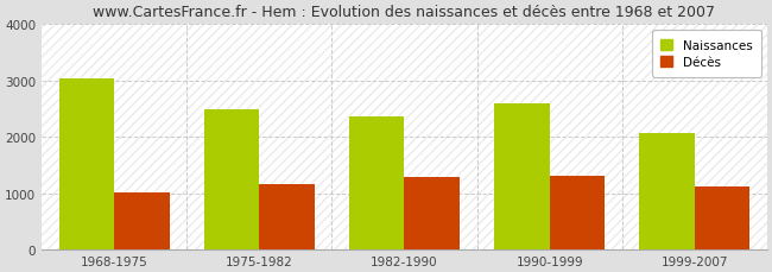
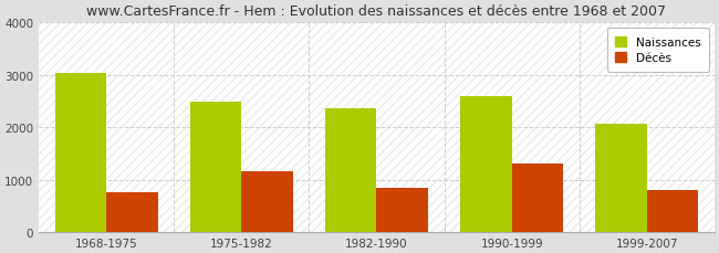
Décès/1968-1975: 1010 -> 750
Décès/1982-1990: 1280 -> 850
Décès/1999-2007: 1120 -> 800
